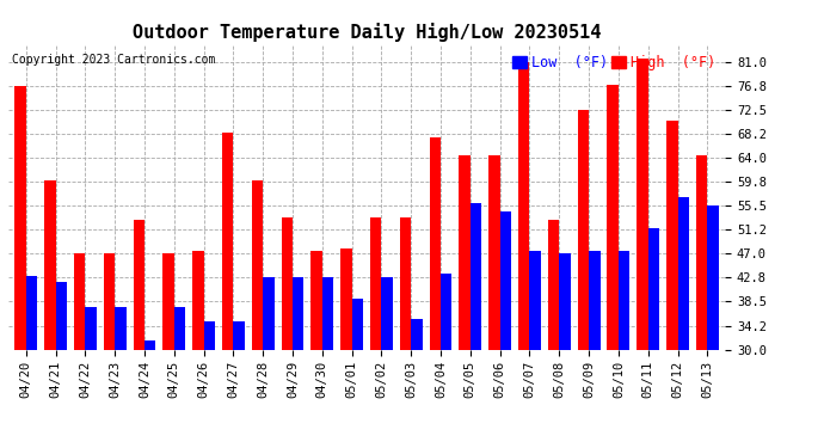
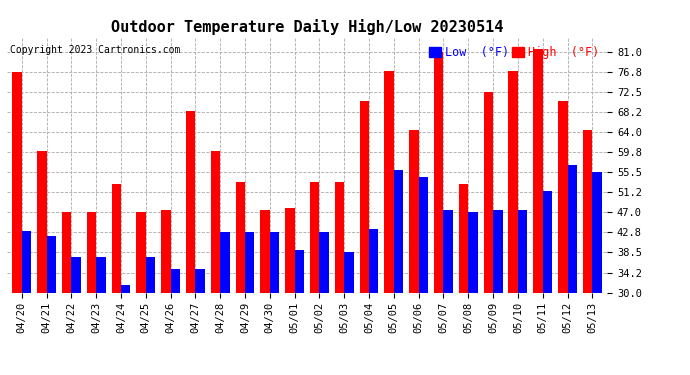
Low (°F)/05/03: 35.5 -> 38.5
High (°F)/05/04: 67.5 -> 70.5
High (°F)/05/05: 64.5 -> 77.0
